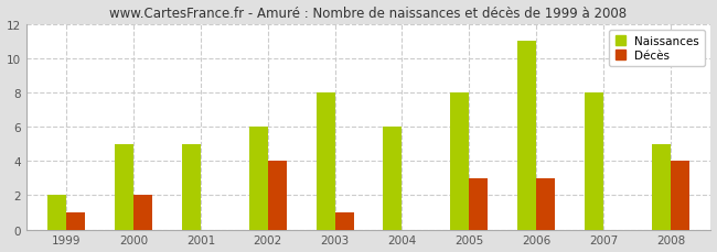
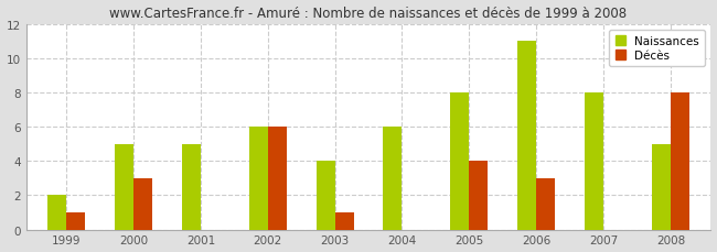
Décès/2000: 2 -> 3
Décès/2002: 4 -> 6
Naissances/2003: 8 -> 4
Décès/2005: 3 -> 4
Décès/2008: 4 -> 8
